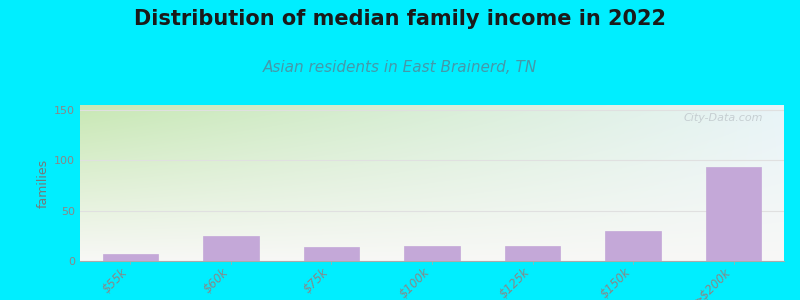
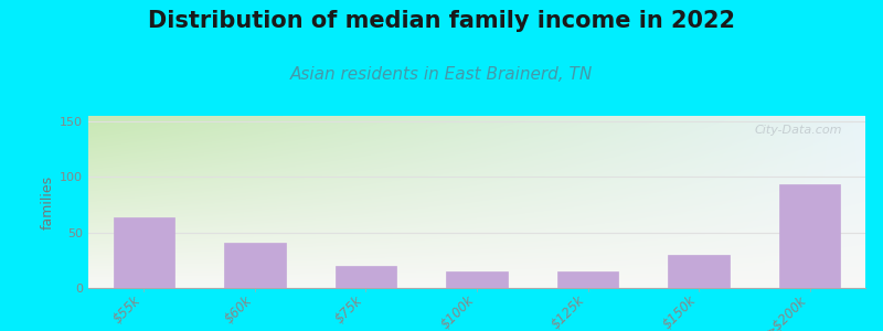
$55k: 7 -> 64
$60k: 25 -> 41
$75k: 14 -> 20
